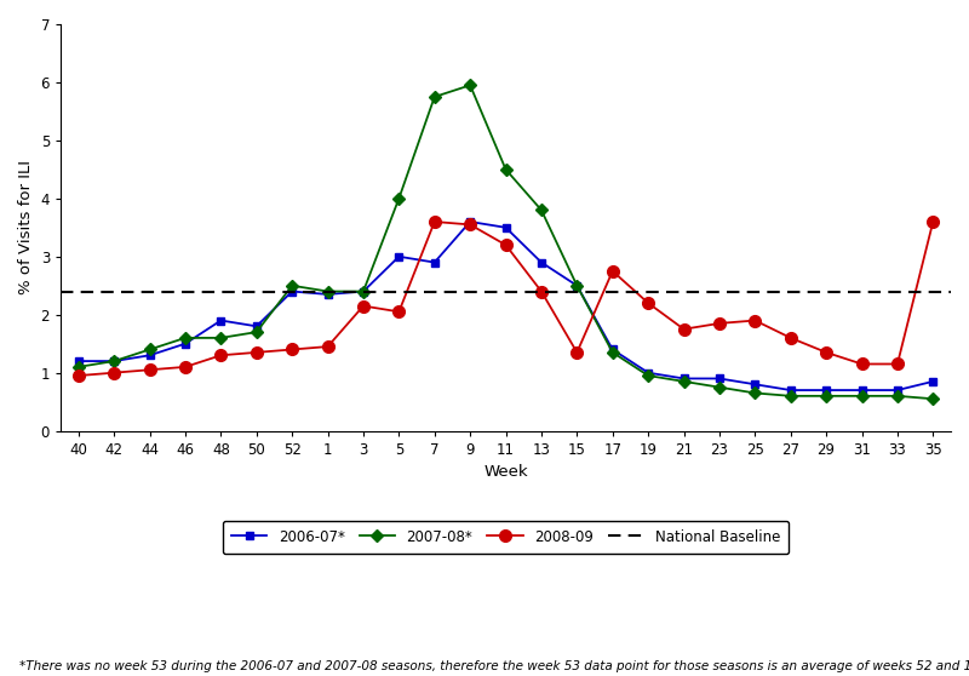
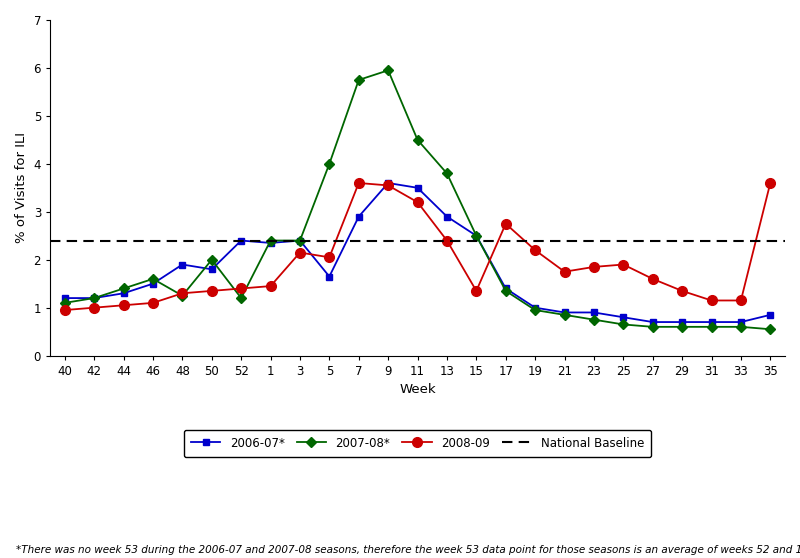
2007-08*/48: 1.60 -> 1.25
2007-08*/50: 1.70 -> 2.00
2007-08*/52: 2.50 -> 1.20
2006-07*/5: 3.00 -> 1.65
